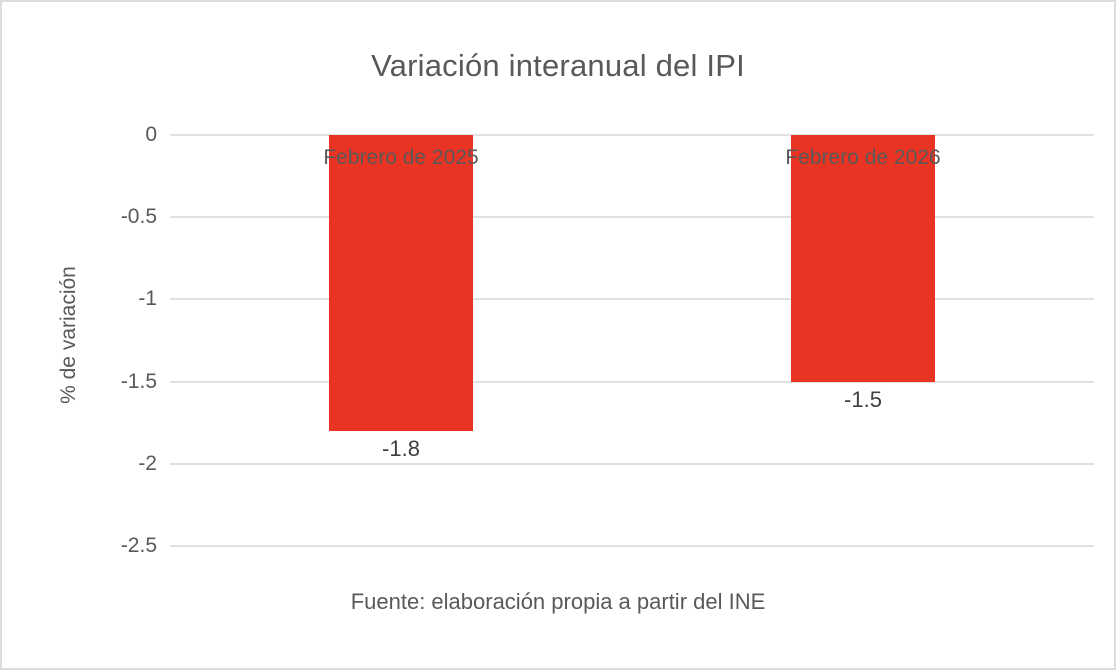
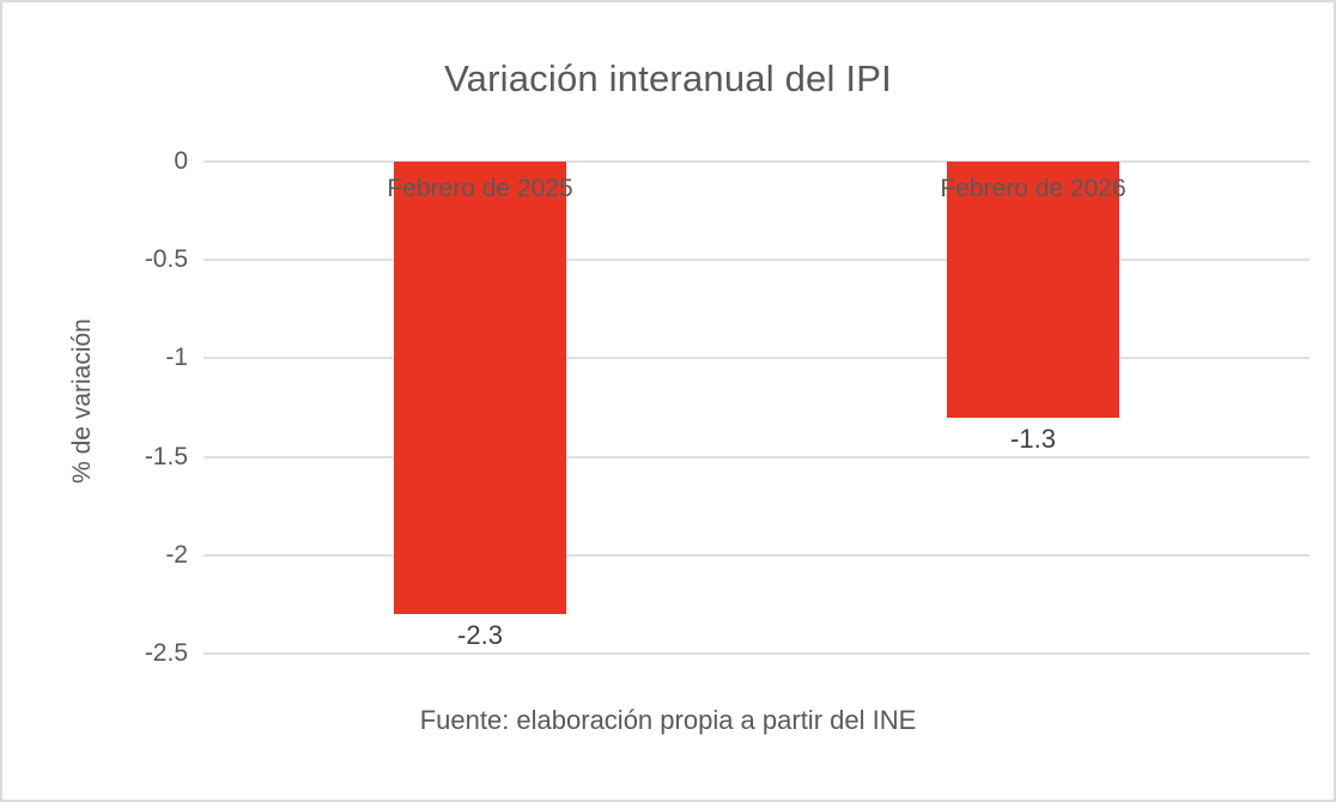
Febrero de 2025: -1.8 -> -2.3
Febrero de 2026: -1.5 -> -1.3
